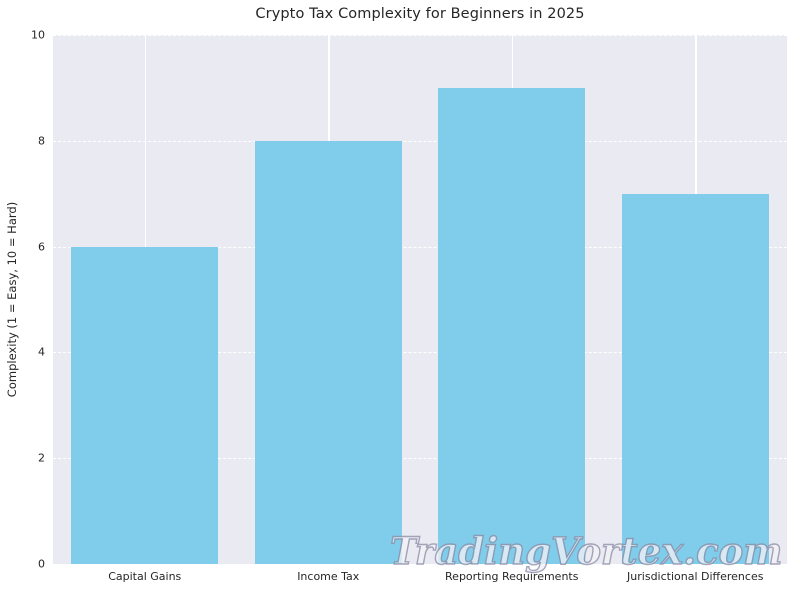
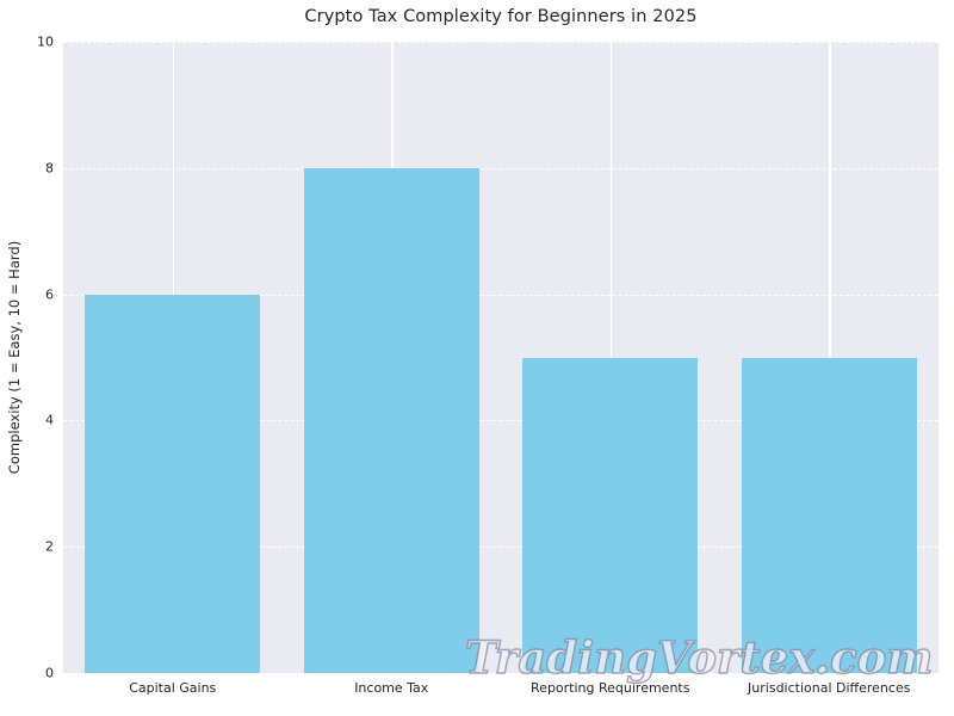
Reporting Requirements: 9 -> 5
Jurisdictional Differences: 7 -> 5
